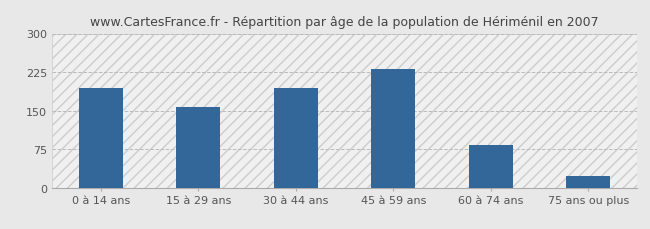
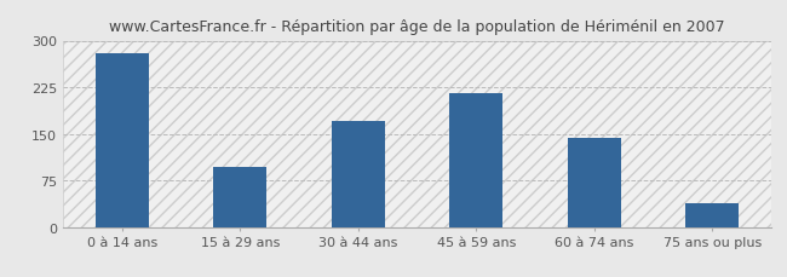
0 à 14 ans: 193 -> 280
15 à 29 ans: 157 -> 96
30 à 44 ans: 193 -> 170
45 à 59 ans: 230 -> 216
60 à 74 ans: 83 -> 144
75 ans ou plus: 22 -> 38
